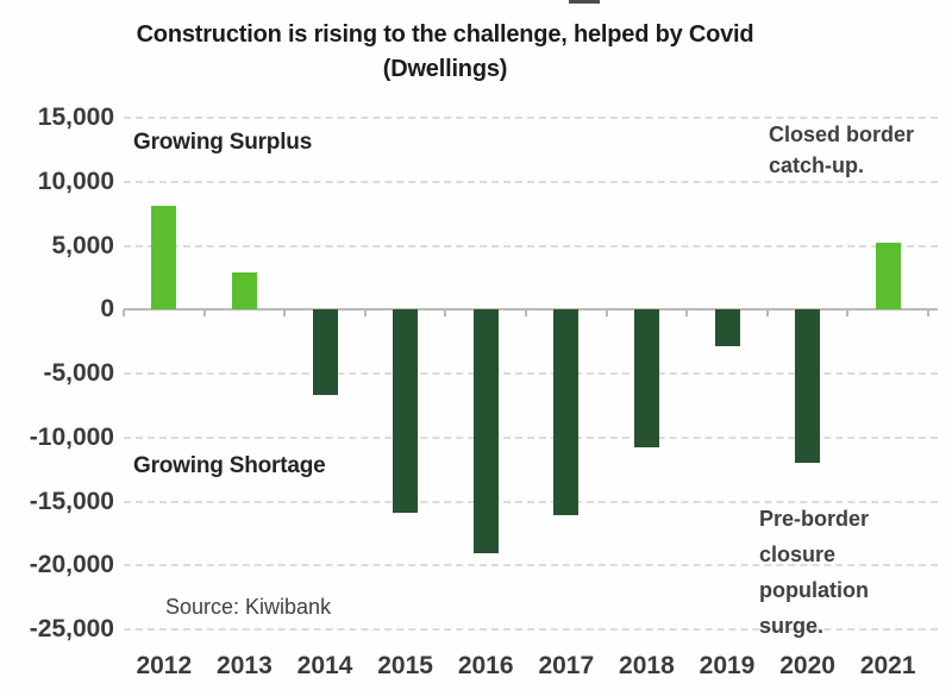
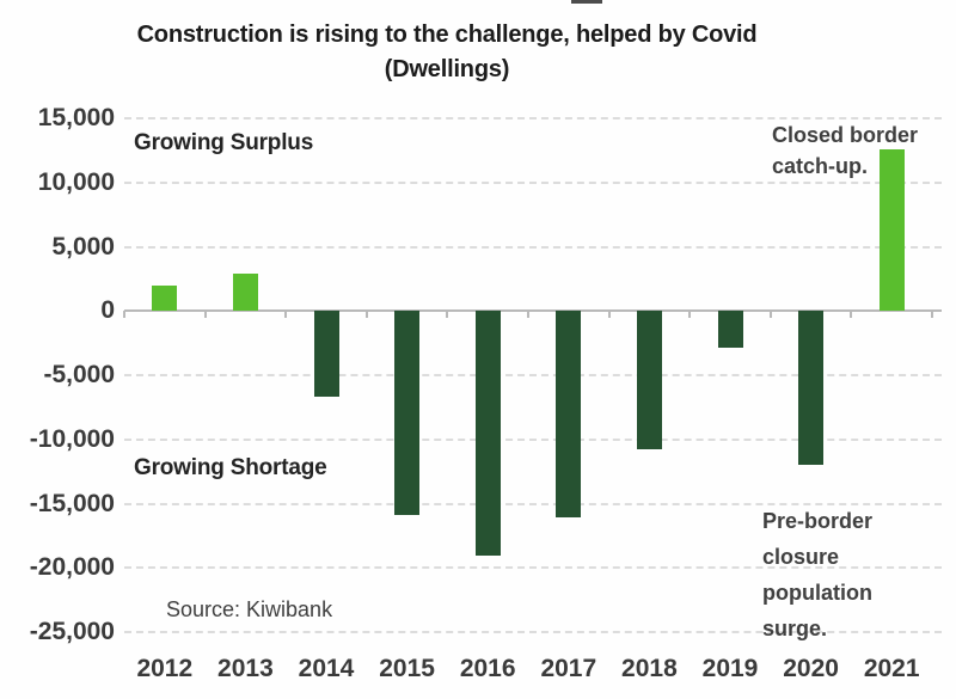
2012: 8100 -> 2000
2021: 5200 -> 12600
